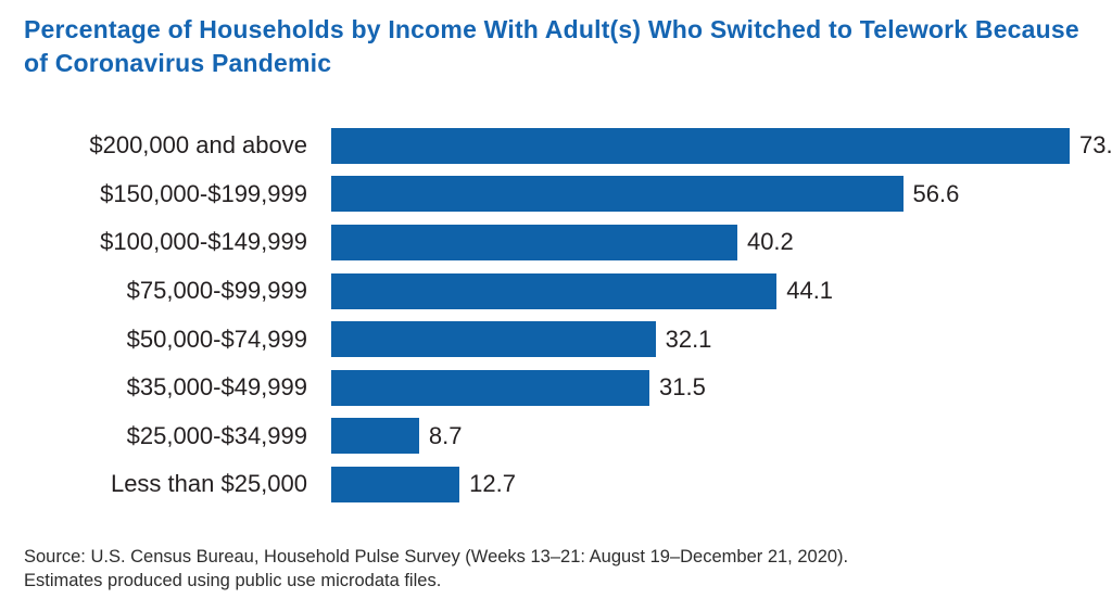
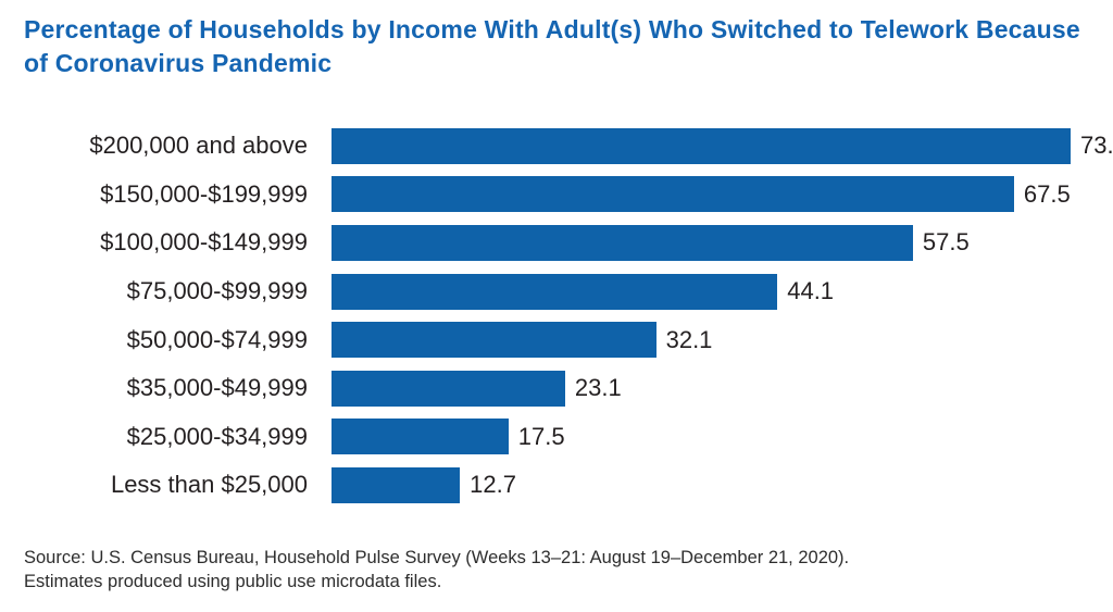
$150,000-$199,999: 56.6 -> 67.5
$100,000-$149,999: 40.2 -> 57.5
$35,000-$49,999: 31.5 -> 23.1
$25,000-$34,999: 8.7 -> 17.5
